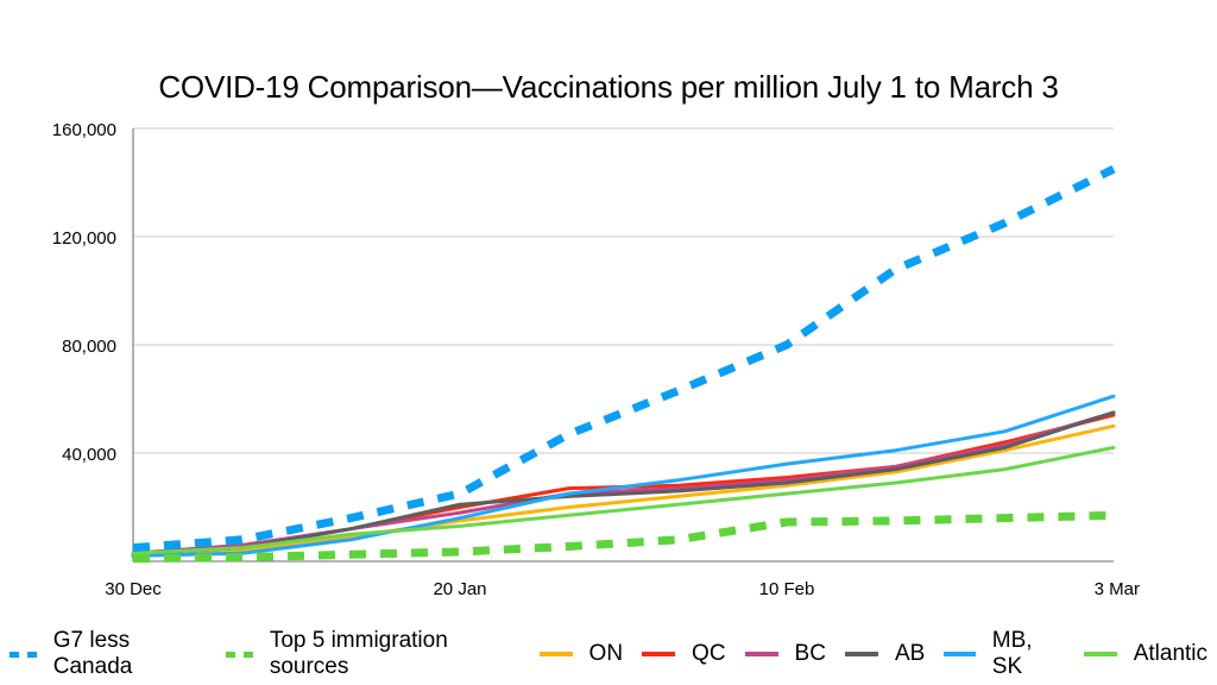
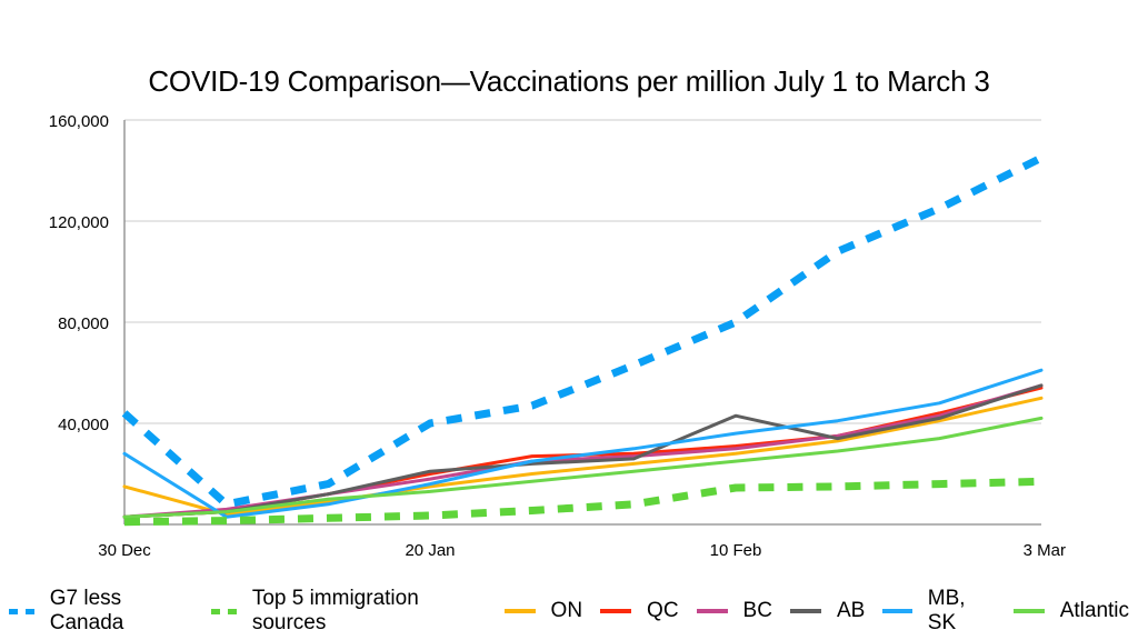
G7 less Canada/30 Dec: 5000 -> 44000
ON/30 Dec: 2000 -> 15000
MB, SK/30 Dec: 2000 -> 28000
G7 less Canada/20 Jan: 25000 -> 40000
AB/10 Feb: 29000 -> 43000
